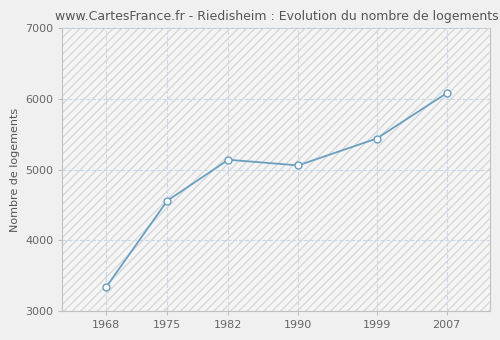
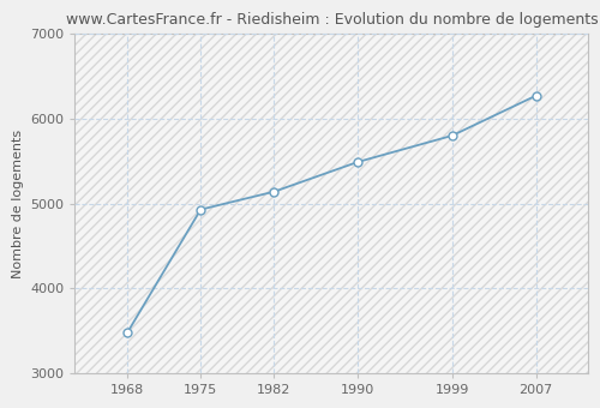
1968: 3340 -> 3480
1975: 4560 -> 4930
1990: 5060 -> 5490
1999: 5440 -> 5800
2007: 6080 -> 6270
